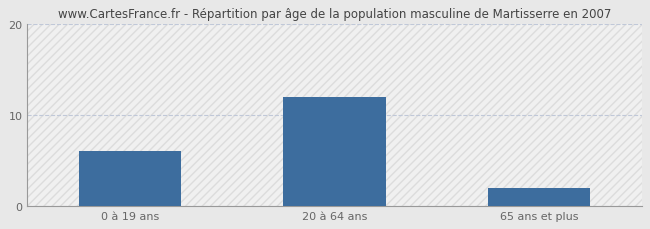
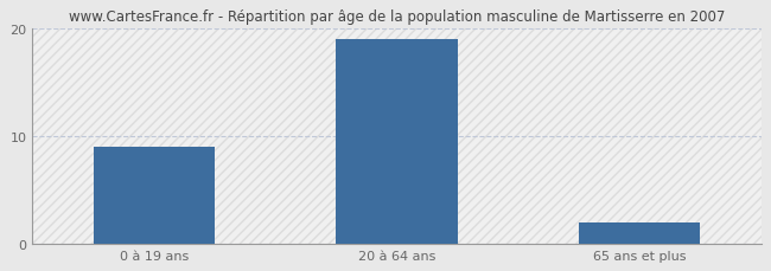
0 à 19 ans: 6 -> 9
20 à 64 ans: 12 -> 19
